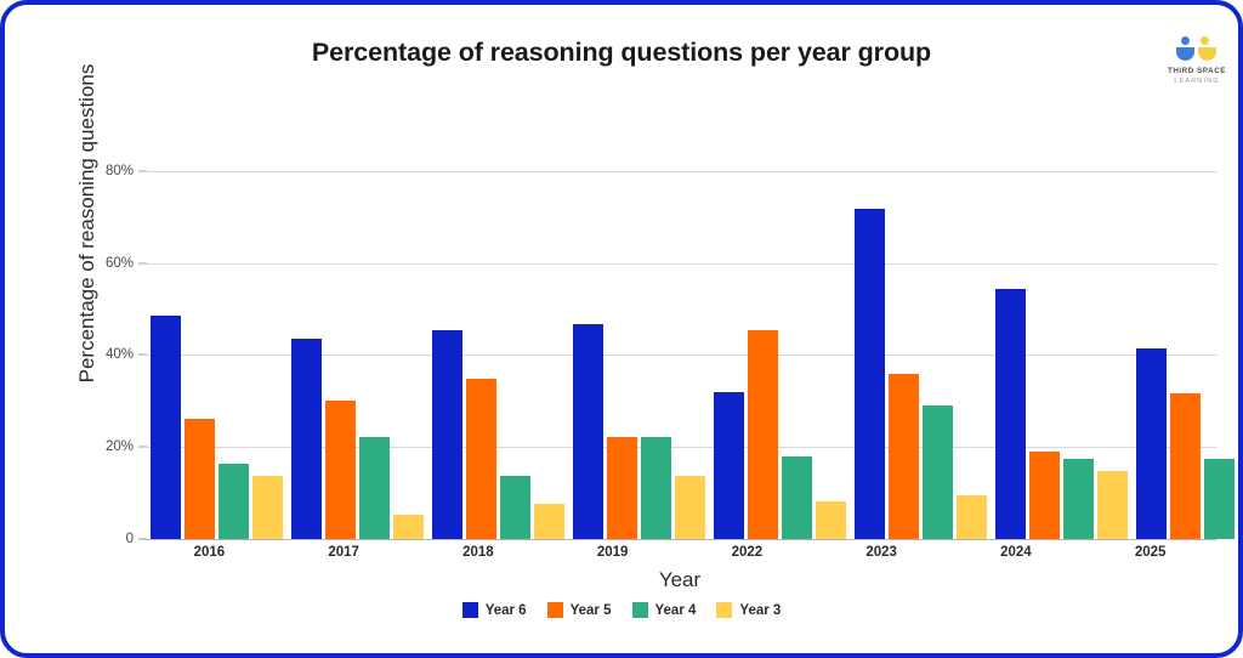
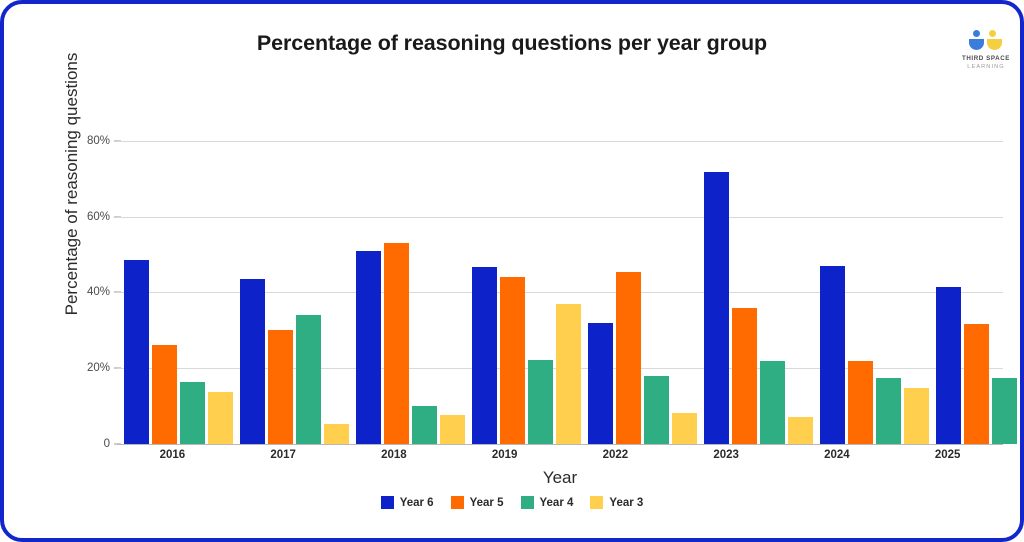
Year 4/2017: 22% -> 34%
Year 6/2018: 45% -> 51%
Year 5/2018: 35% -> 53%
Year 4/2018: 14% -> 10%
Year 5/2019: 22% -> 44%
Year 3/2019: 14% -> 37%
Year 4/2023: 29% -> 22%
Year 3/2023: 10% -> 7%
Year 6/2024: 54% -> 47%
Year 5/2024: 19% -> 22%
